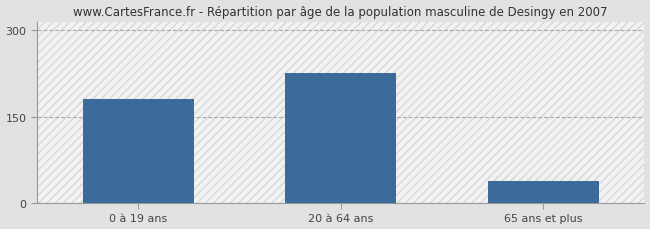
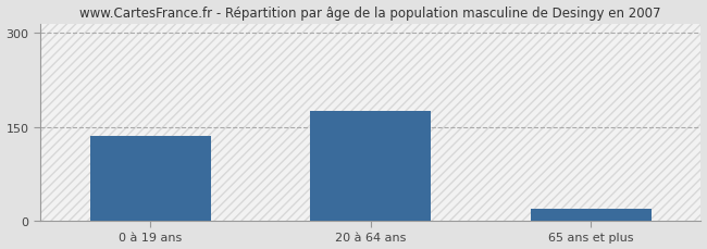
0 à 19 ans: 180 -> 135
20 à 64 ans: 226 -> 175
65 ans et plus: 38 -> 20
